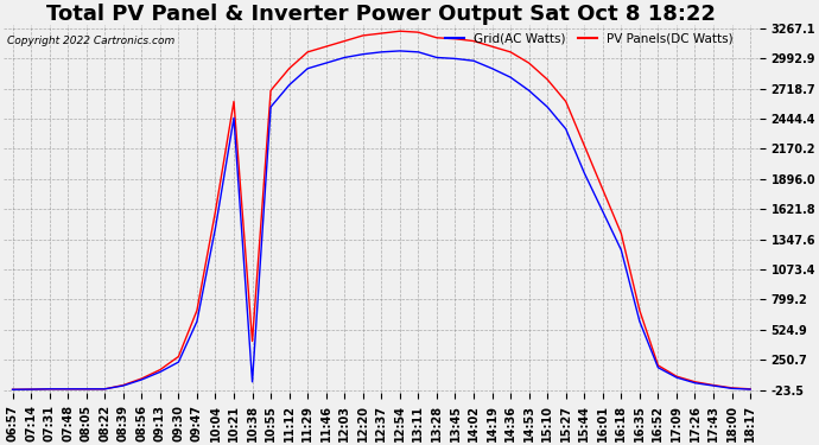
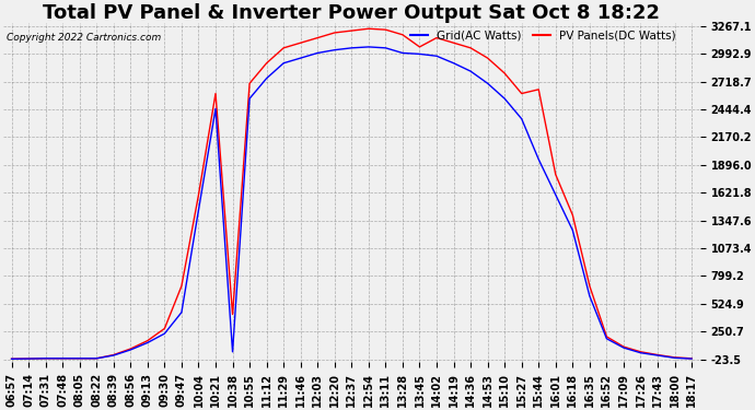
Grid(AC Watts)/09:47: 600 -> 440
PV Panels(DC Watts)/13:45: 3170 -> 3060
PV Panels(DC Watts)/15:44: 2200 -> 2640
